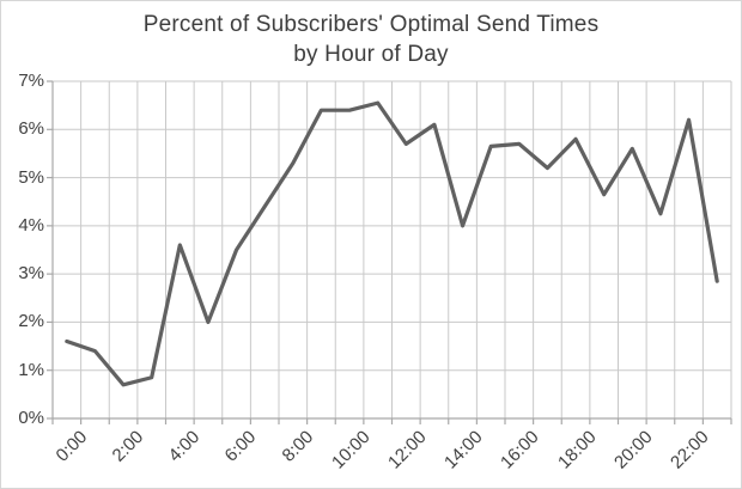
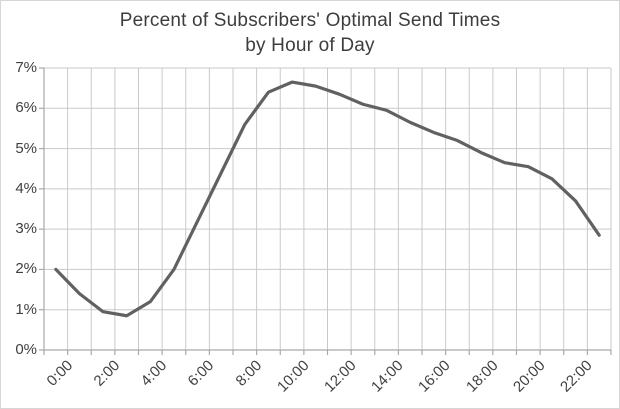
0:00: 1.6% -> 2.0%
2:00: 0.7% -> 0.9%
4:00: 3.6% -> 1.2%
6:00: 3.5% -> 3.2%
8:00: 5.3% -> 5.6%
10:00: 6.4% -> 6.7%
12:00: 5.7% -> 6.3%
14:00: 4.0% -> 6.0%
16:00: 5.7% -> 5.4%
18:00: 5.8% -> 4.9%
20:00: 5.6% -> 4.5%
22:00: 6.2% -> 3.7%
